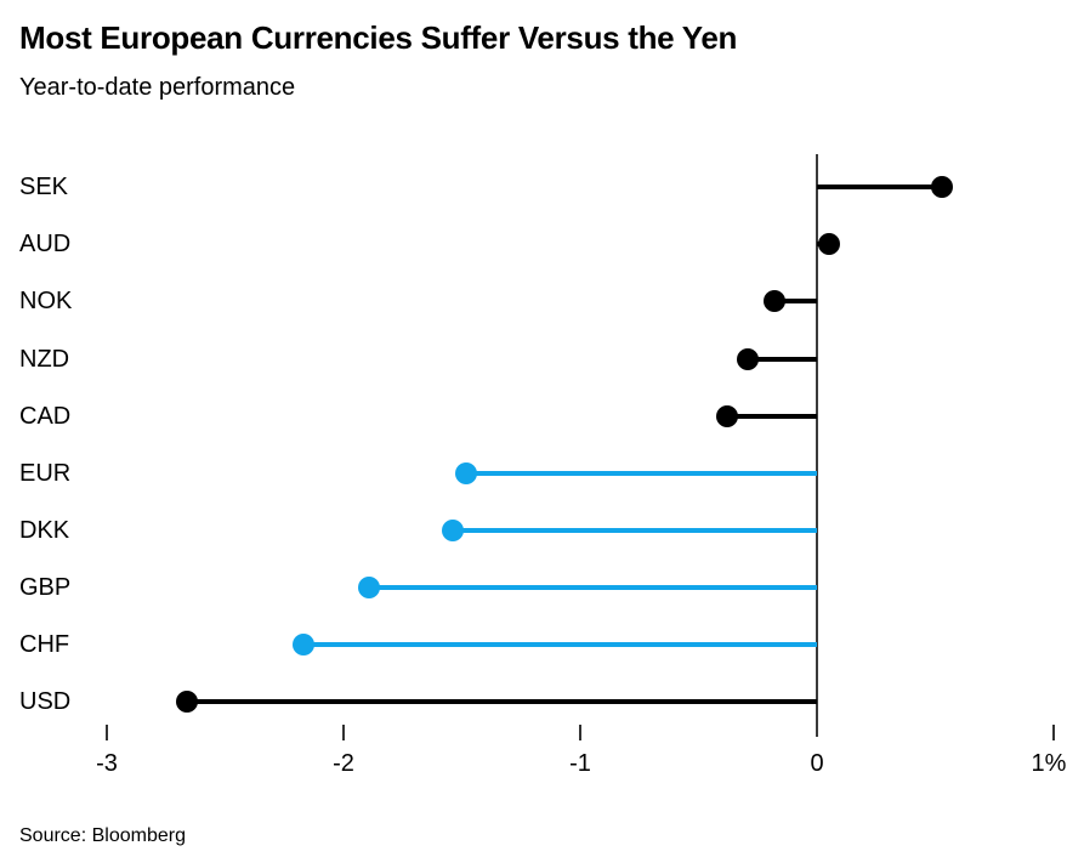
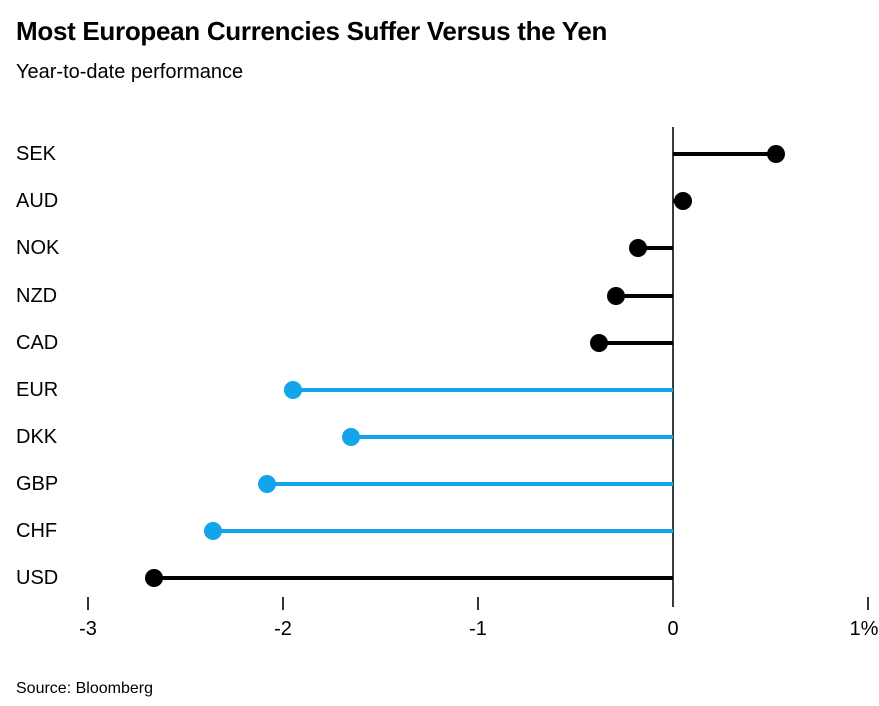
EUR: -1.48% -> -1.95%
DKK: -1.54% -> -1.65%
GBP: -1.89% -> -2.08%
CHF: -2.17% -> -2.36%
